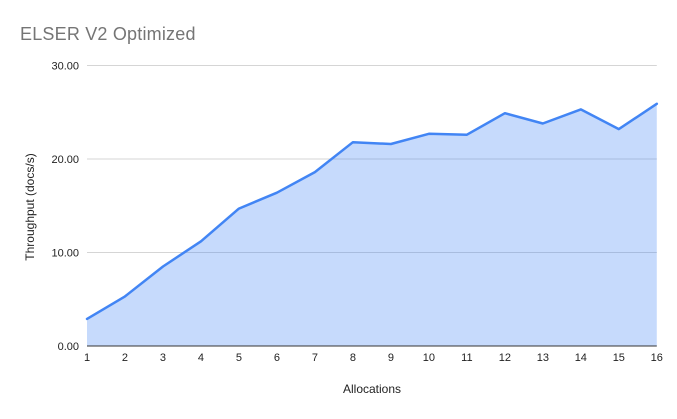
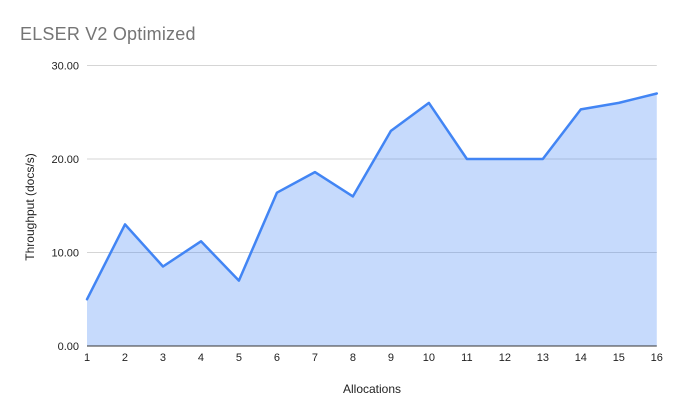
1: 3 -> 5
2: 5 -> 13
5: 15 -> 7
8: 22 -> 16
9: 22 -> 23
10: 23 -> 26
11: 23 -> 20
12: 25 -> 20
13: 24 -> 20
15: 23 -> 26
16: 26 -> 27
